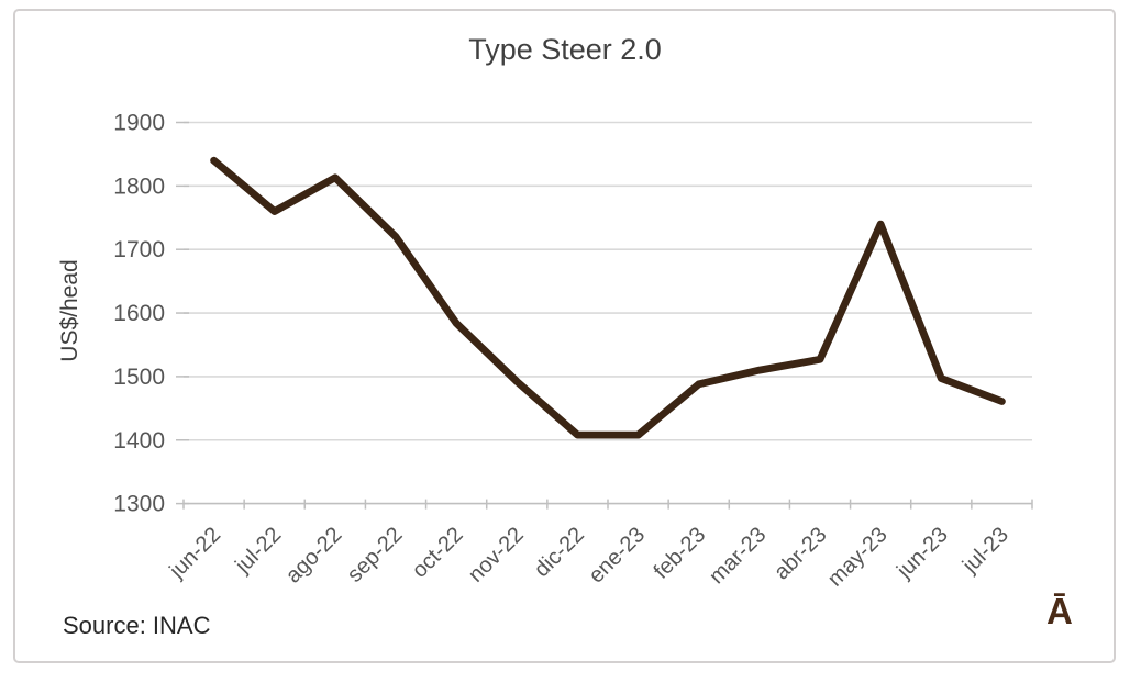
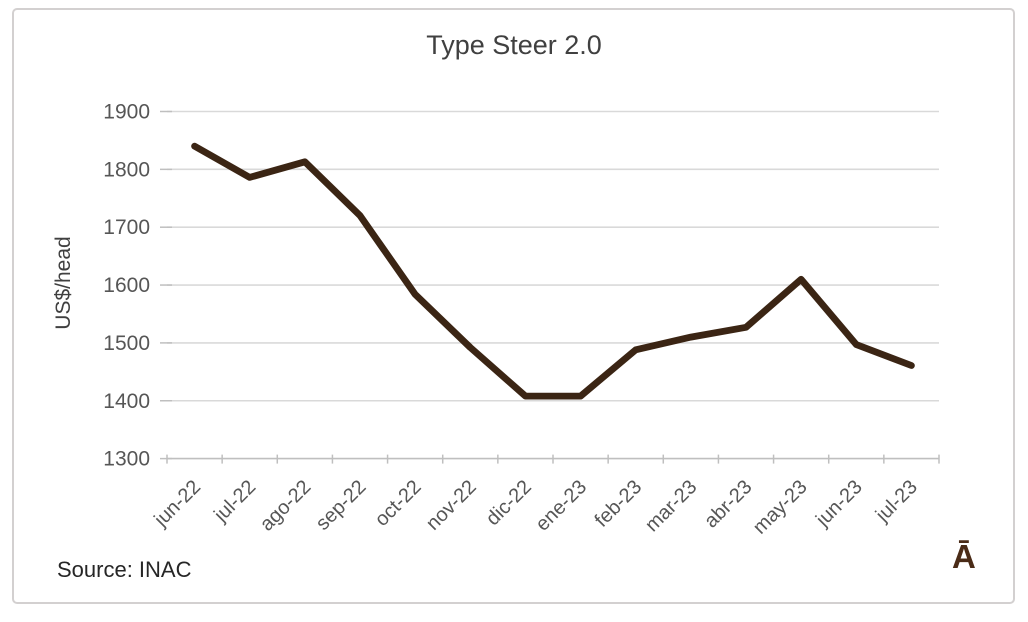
jul-22: 1760 -> 1790
may-23: 1740 -> 1610
